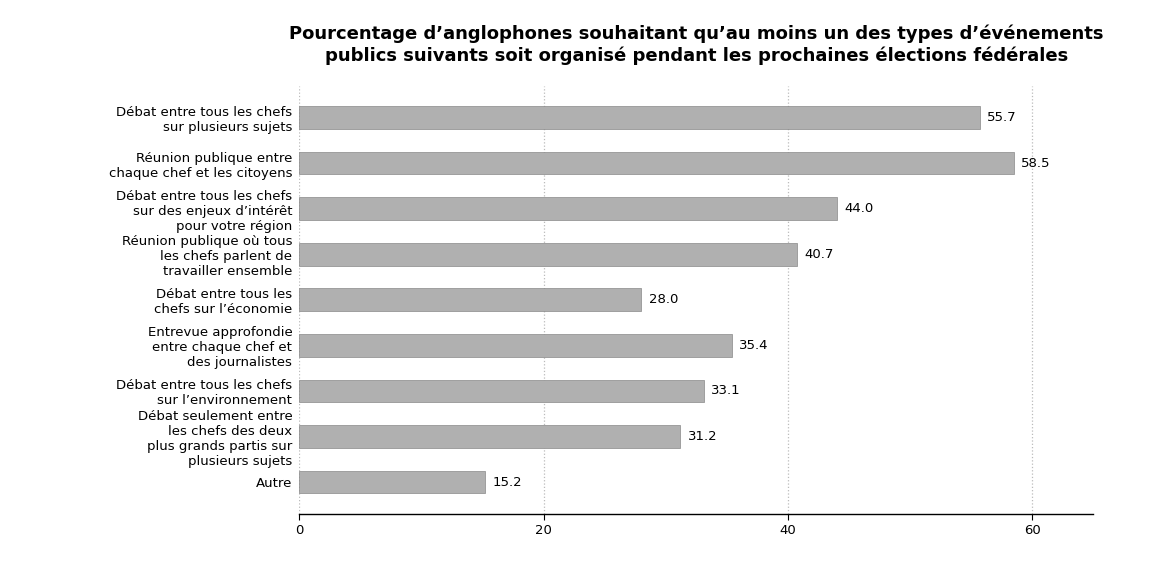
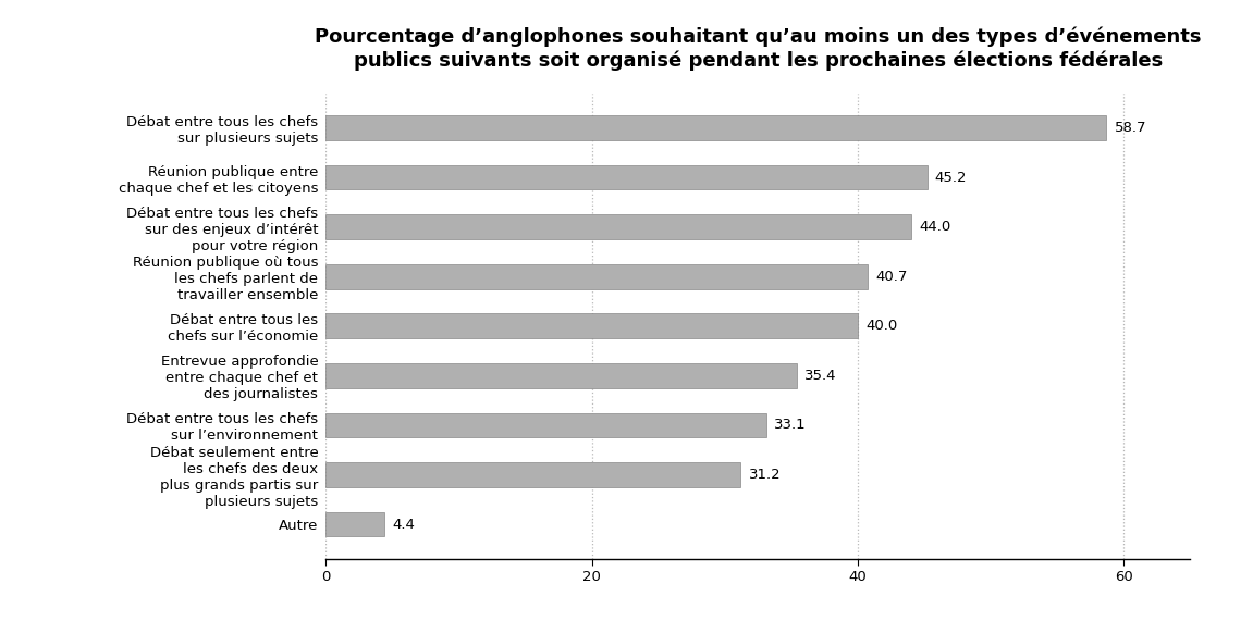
Débat entre tous les chefs sur plusieurs sujets: 55.7 -> 58.7
Réunion publique entre chaque chef et les citoyens: 58.5 -> 45.2
Débat entre tous les chefs sur l’économie: 28.0 -> 40.0
Autre: 15.2 -> 4.4
